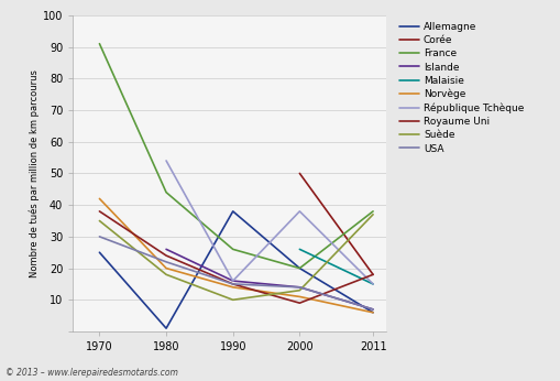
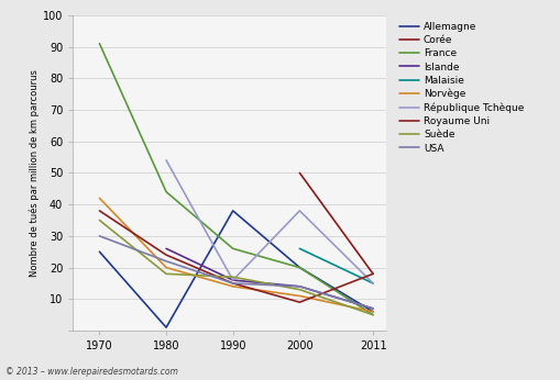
Suède/1990: 10 -> 17
France/2011: 38 -> 5
Suède/2011: 37 -> 5
